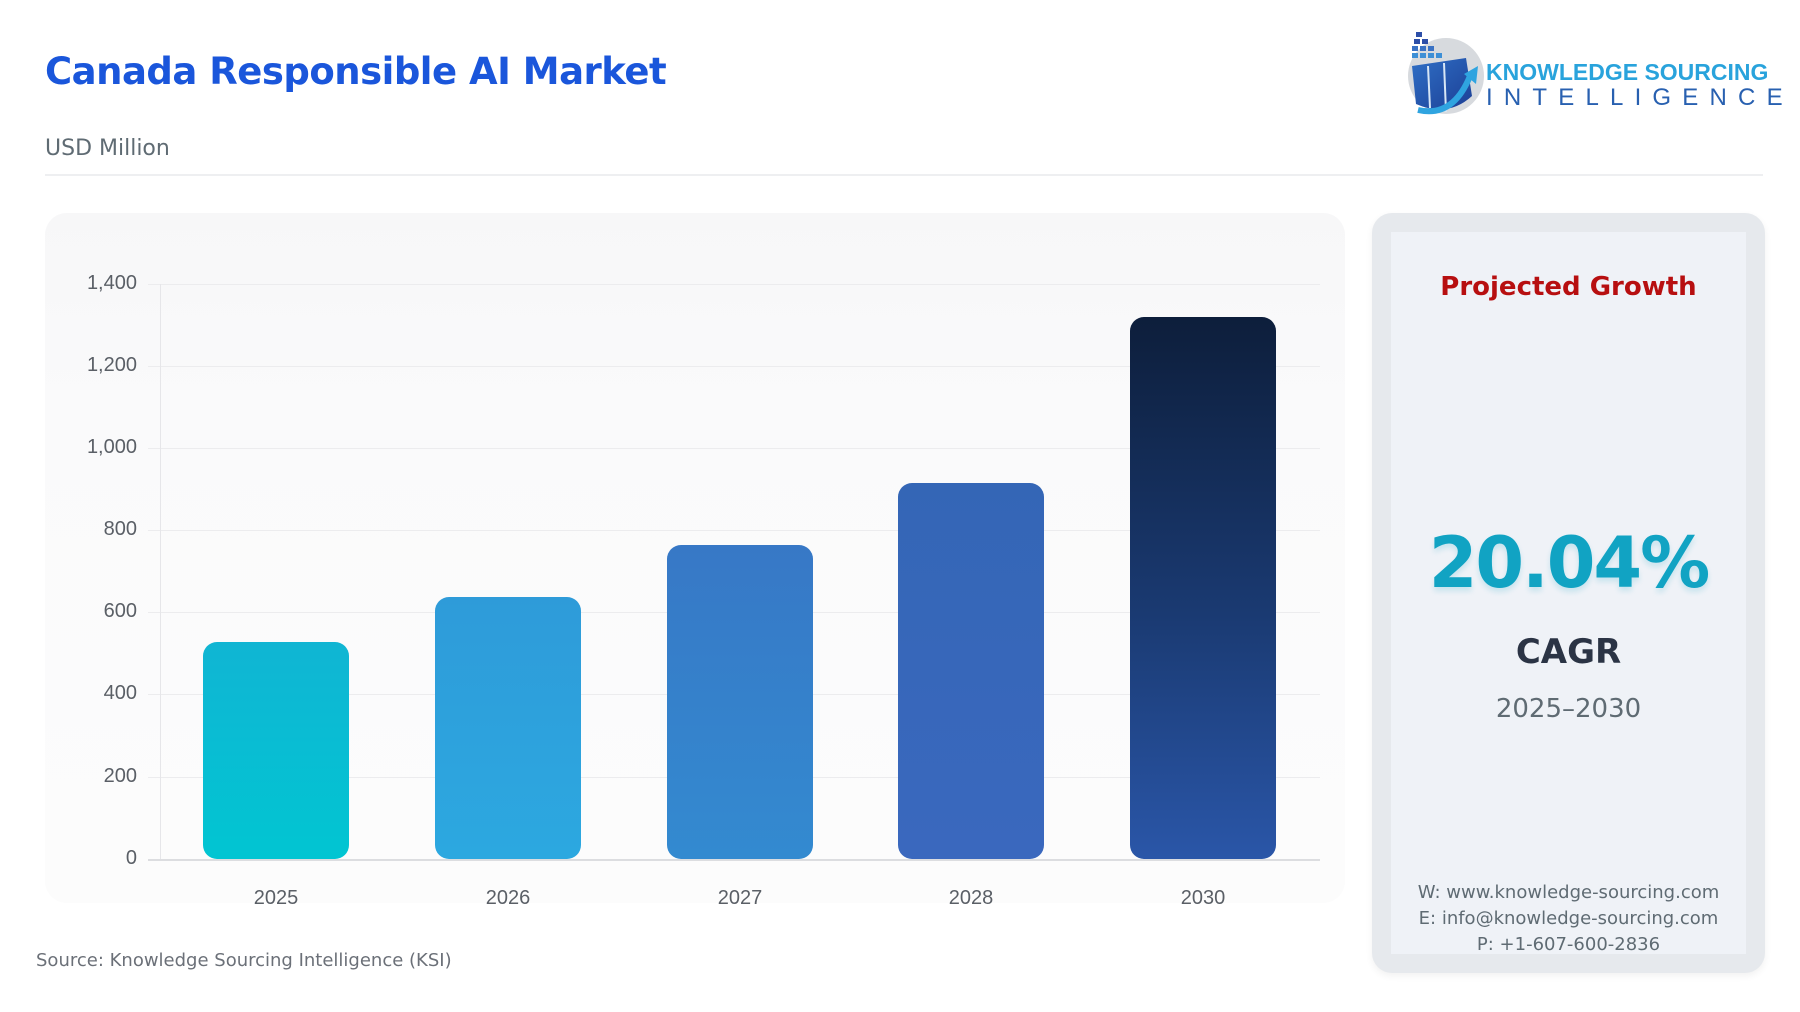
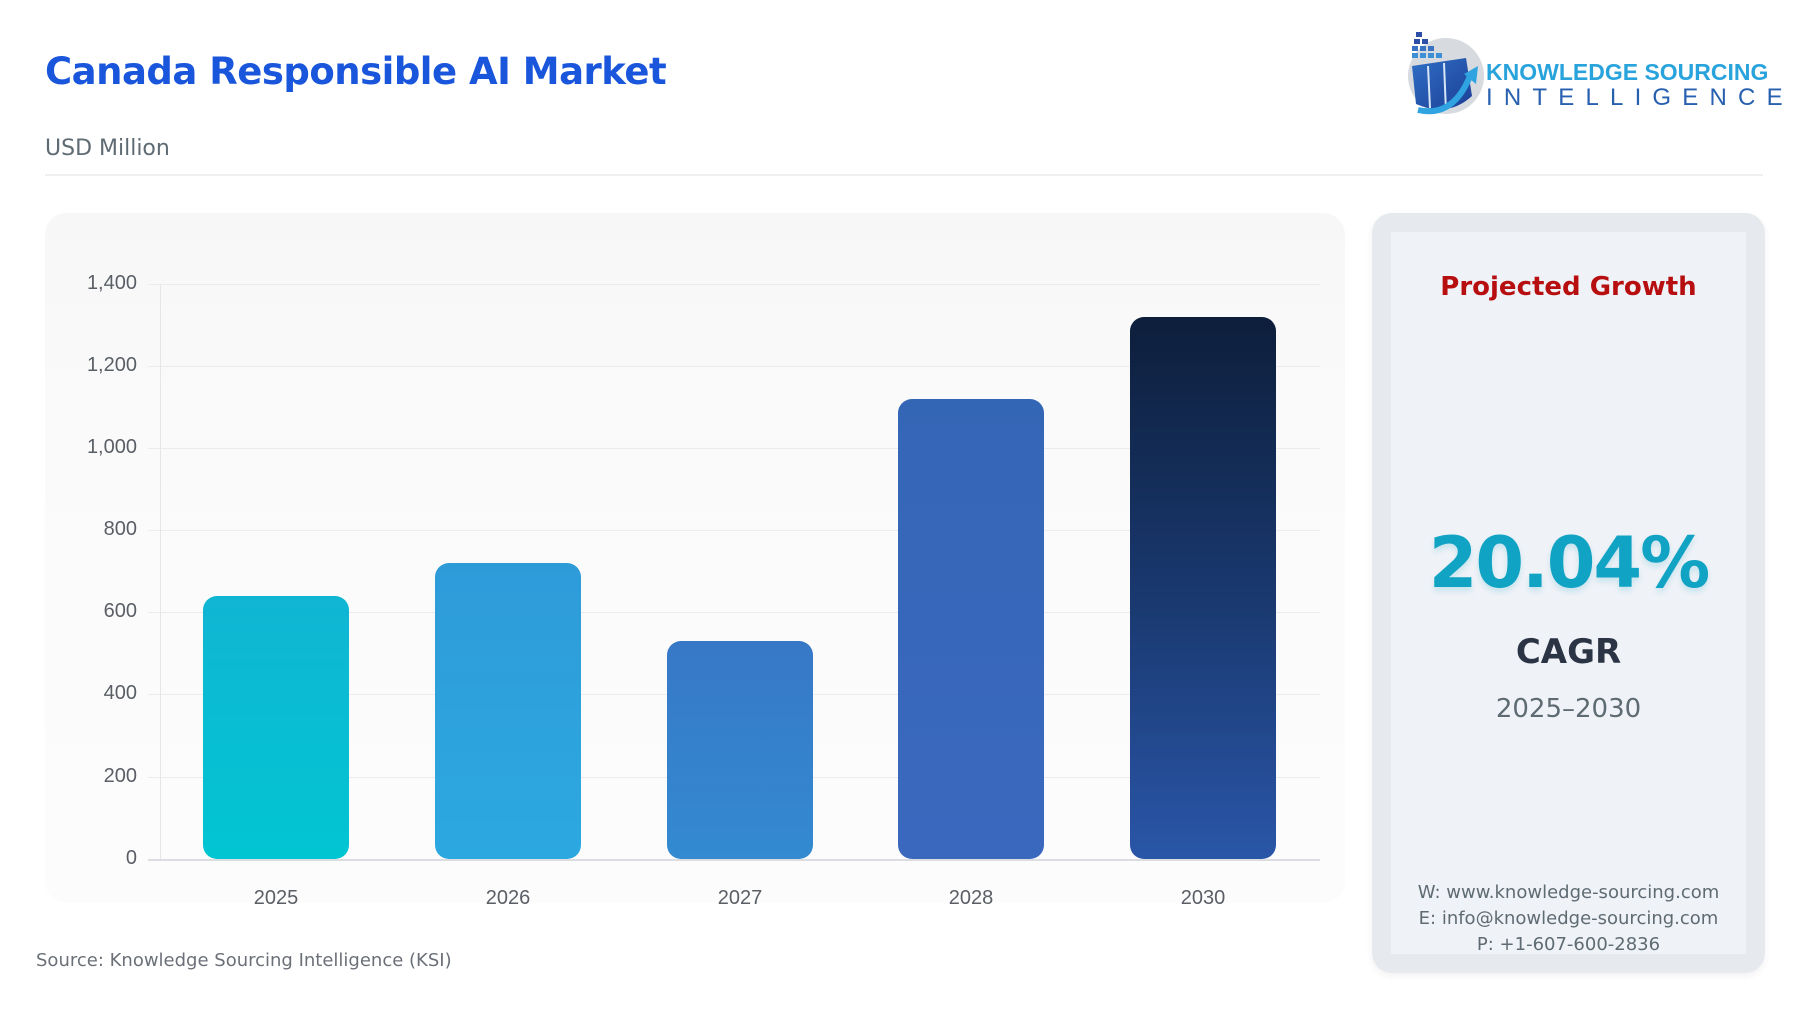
2025: 530 -> 640
2026: 640 -> 720
2027: 760 -> 530
2028: 920 -> 1120
